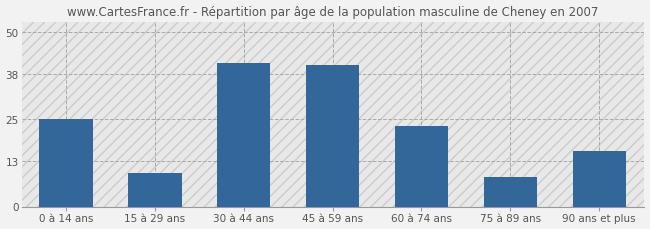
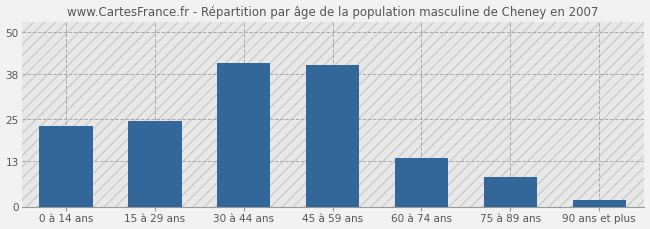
0 à 14 ans: 25.0 -> 23.0
15 à 29 ans: 9.5 -> 24.5
60 à 74 ans: 23.0 -> 14.0
90 ans et plus: 16.0 -> 2.0
